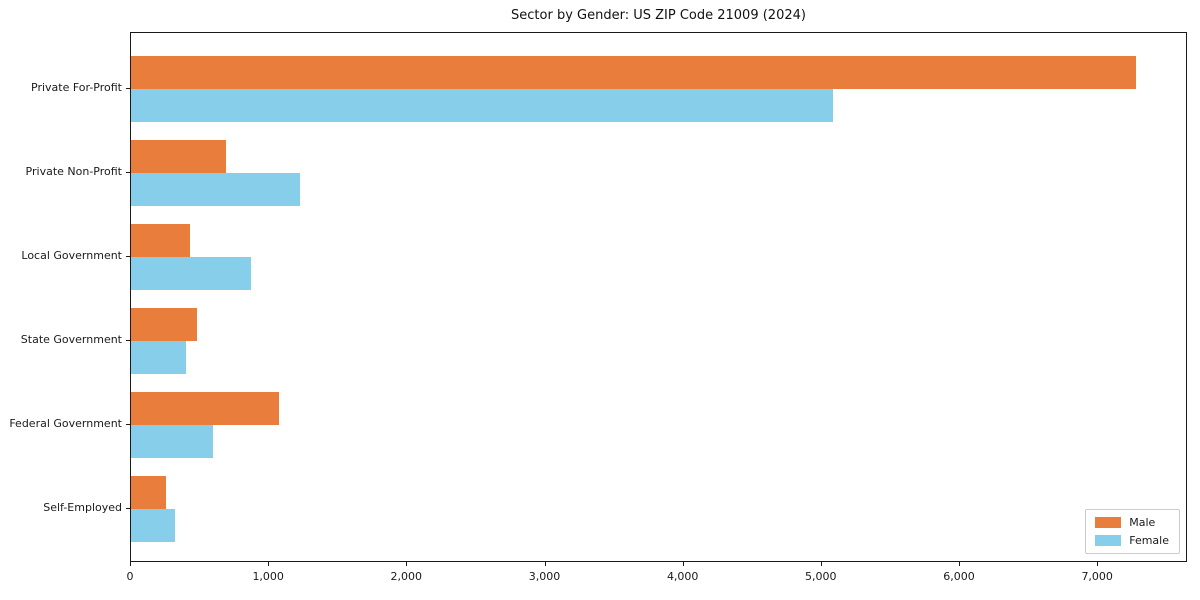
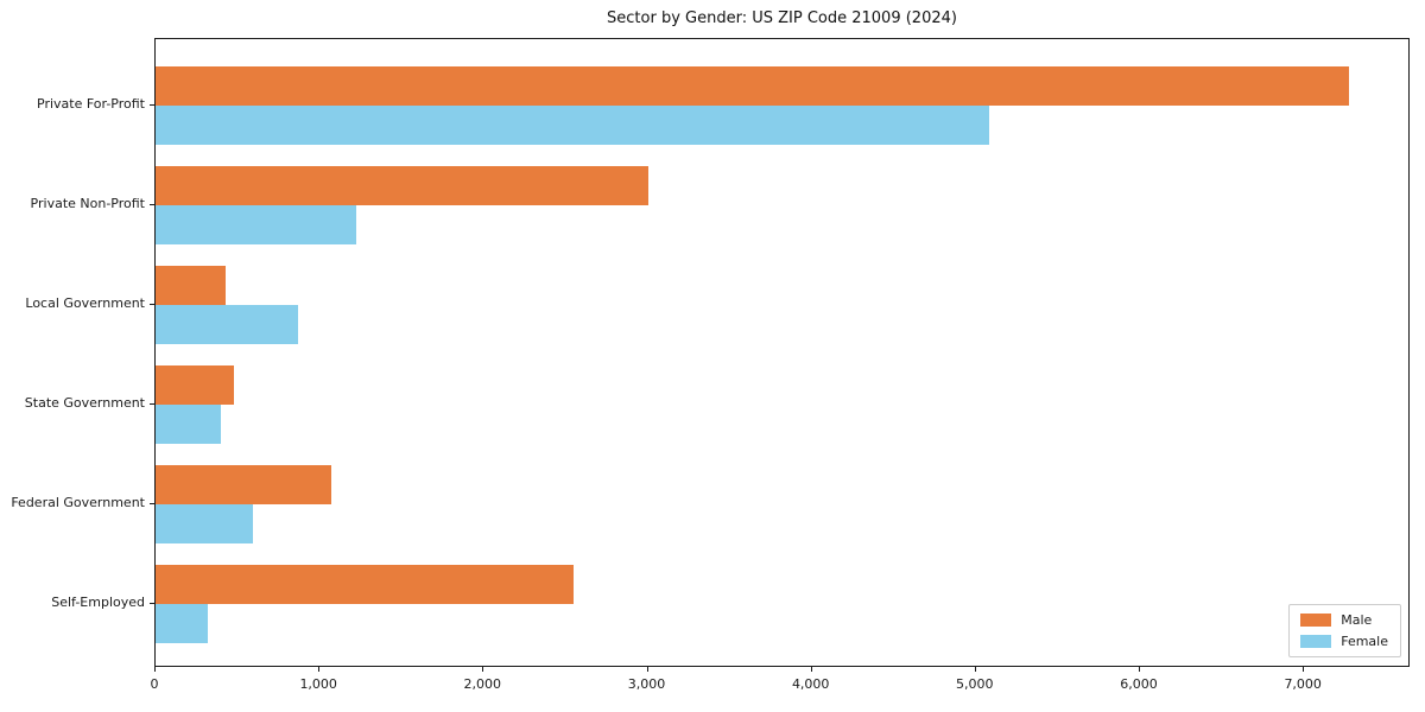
Male/Private Non-Profit: 690 -> 3000
Male/Self-Employed: 250 -> 2550
